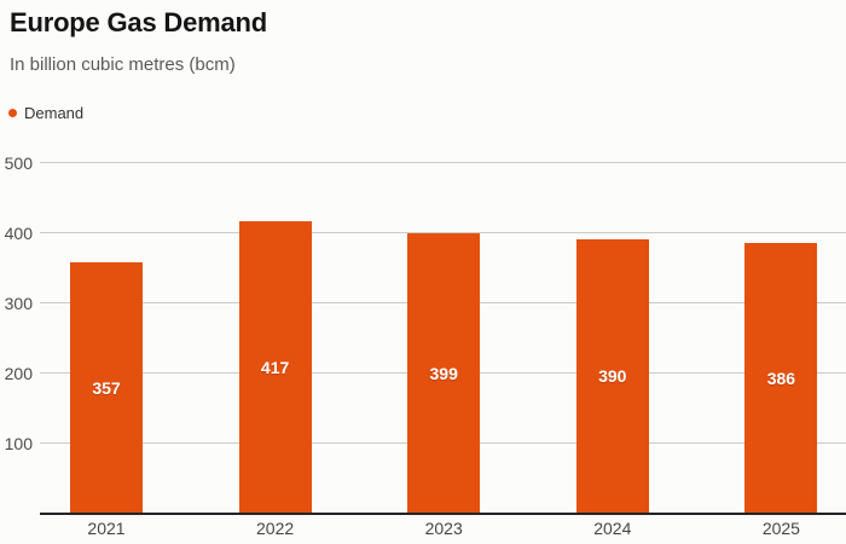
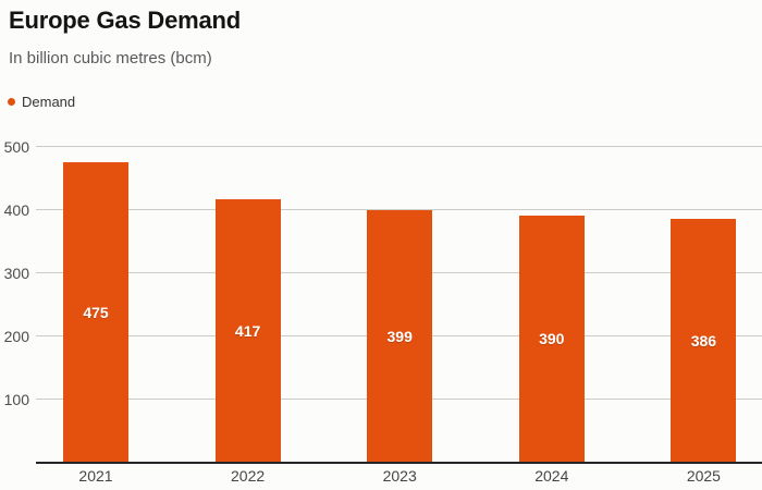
2021: 357 -> 475
